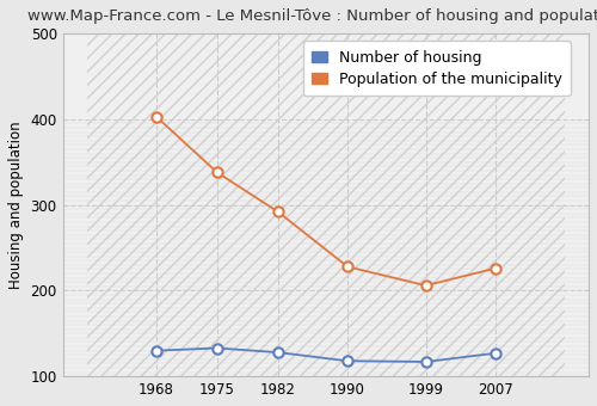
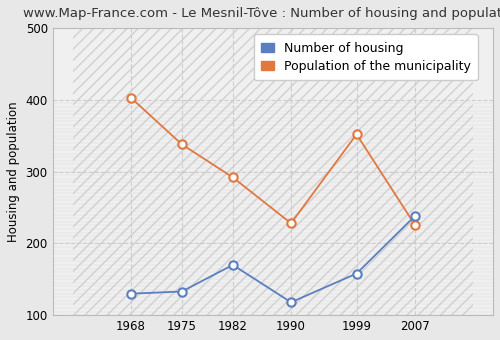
Number of housing/1982: 128 -> 170
Number of housing/1999: 117 -> 158
Population of the municipality/1999: 206 -> 352
Number of housing/2007: 127 -> 238
